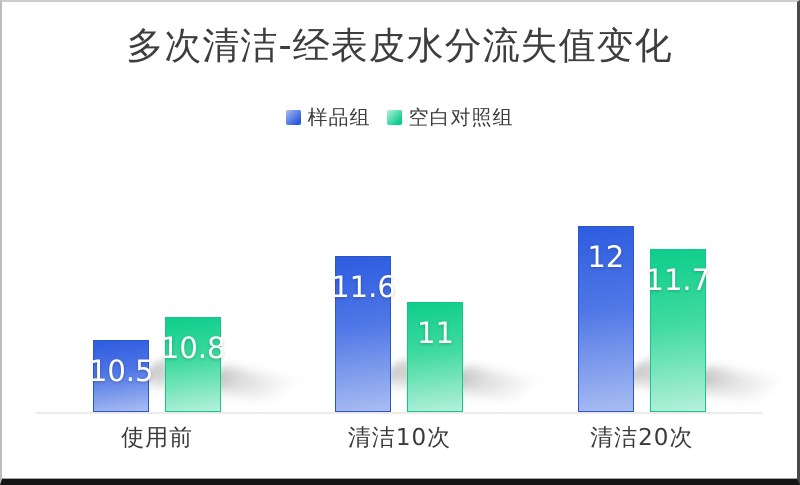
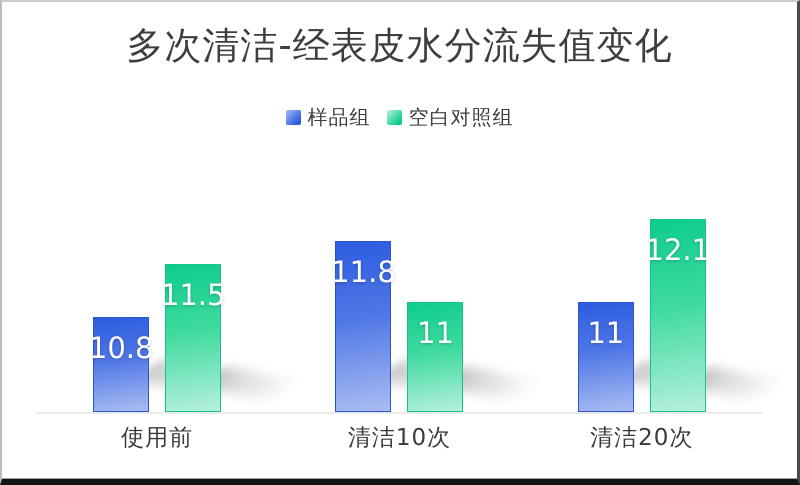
样品组/使用前: 10.5 -> 10.8
空白对照组/使用前: 10.8 -> 11.5
样品组/清洁10次: 11.6 -> 11.8
样品组/清洁20次: 12 -> 11
空白对照组/清洁20次: 11.7 -> 12.1
